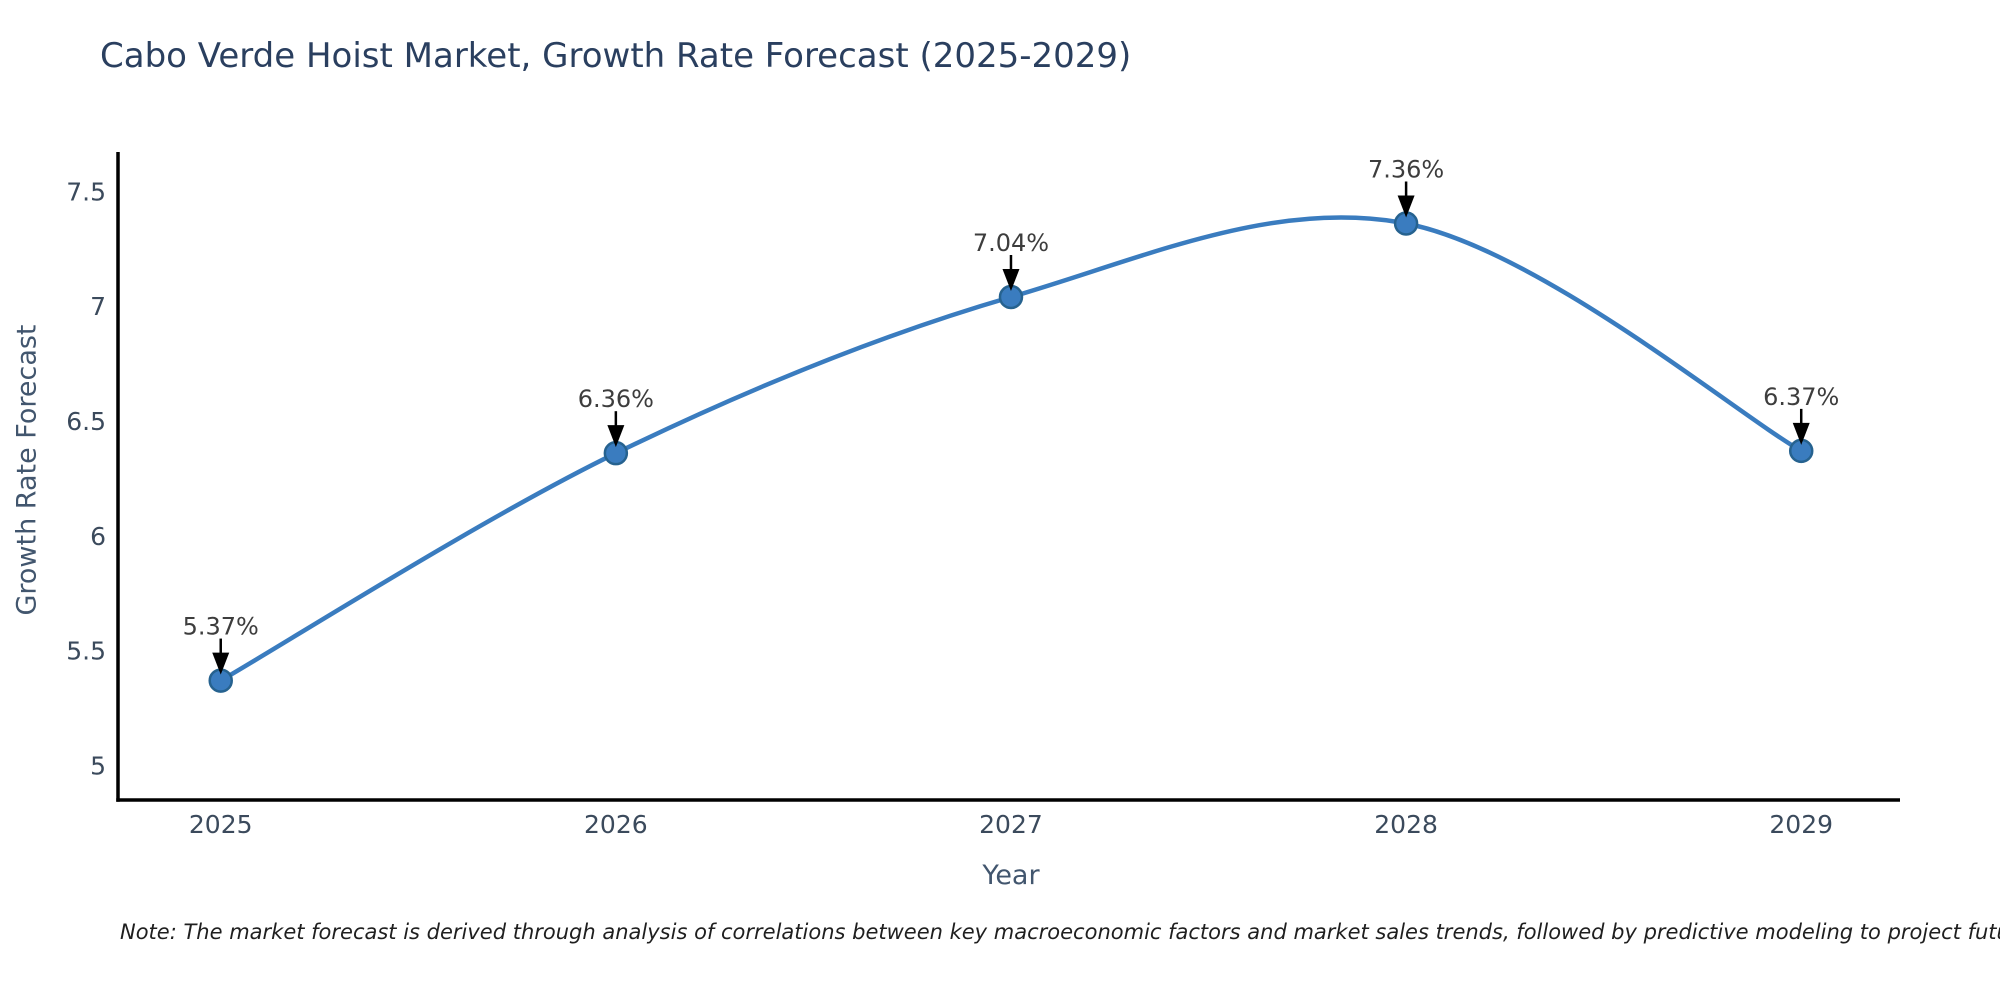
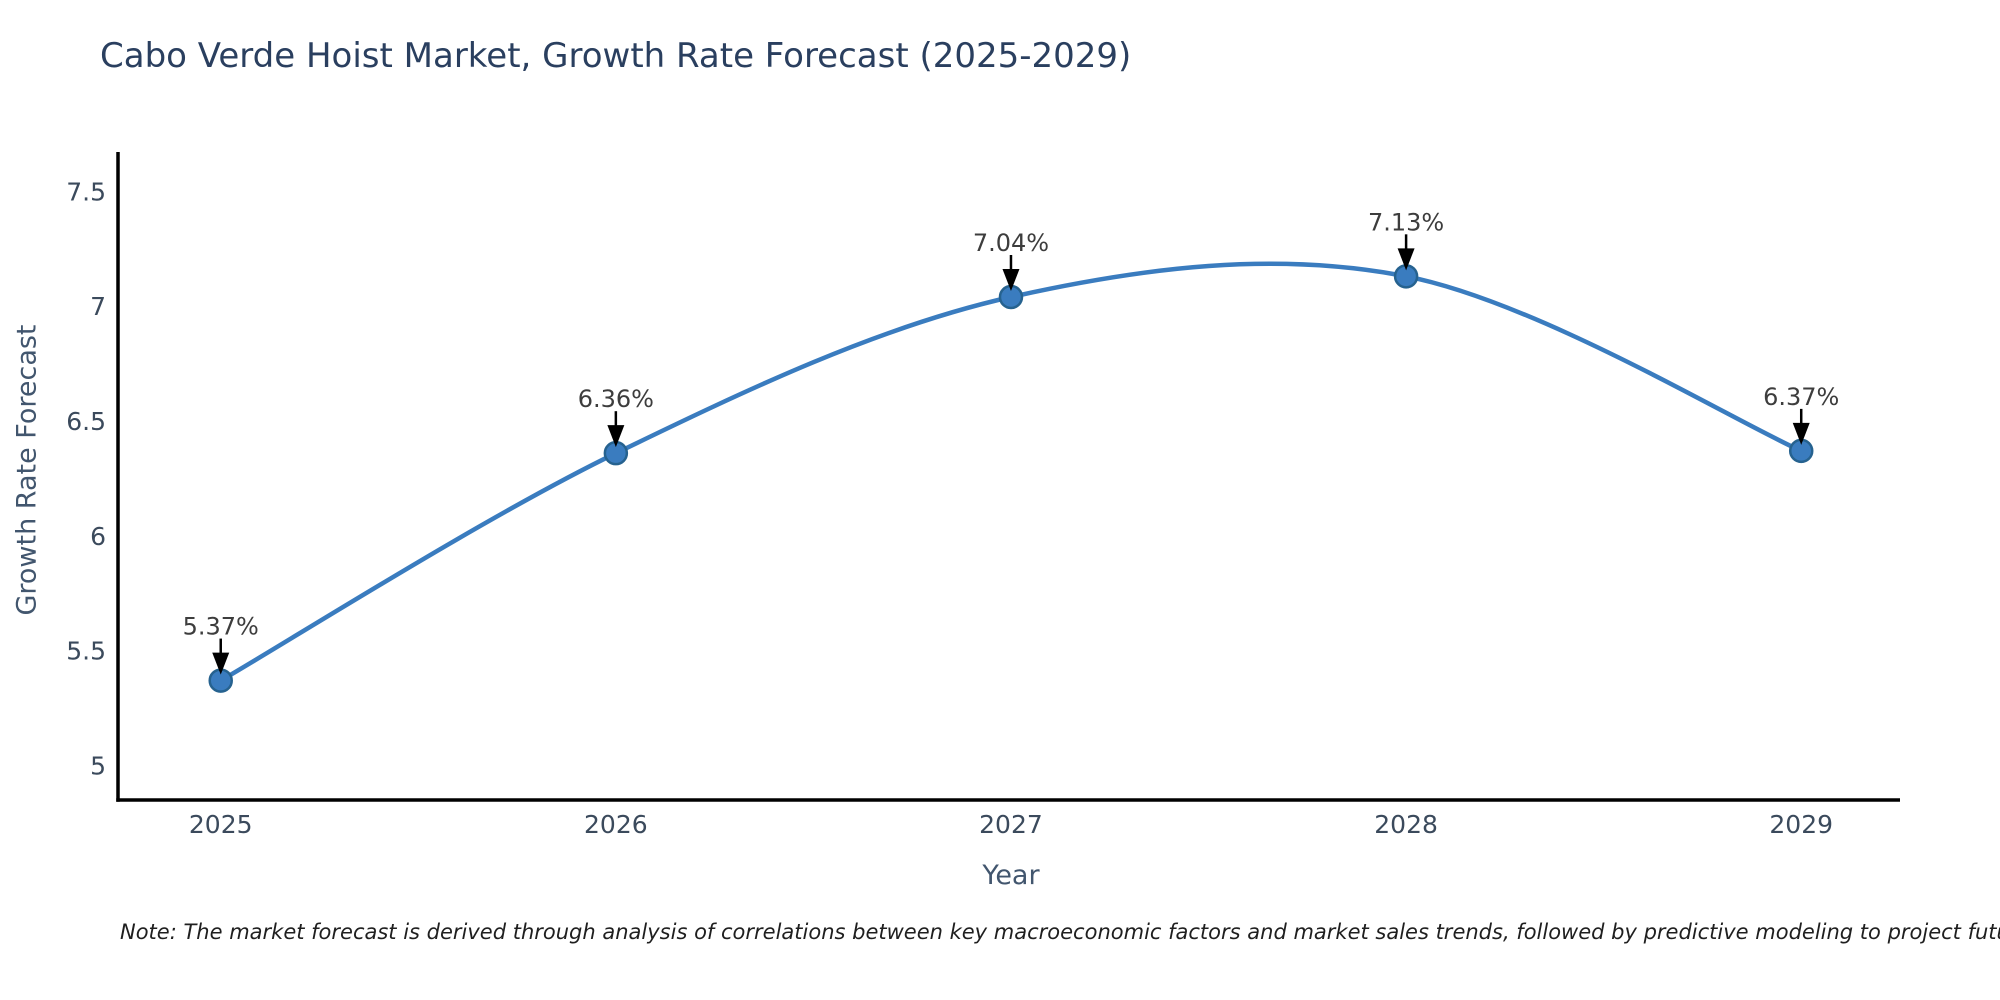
2028: 7.36% -> 7.13%
